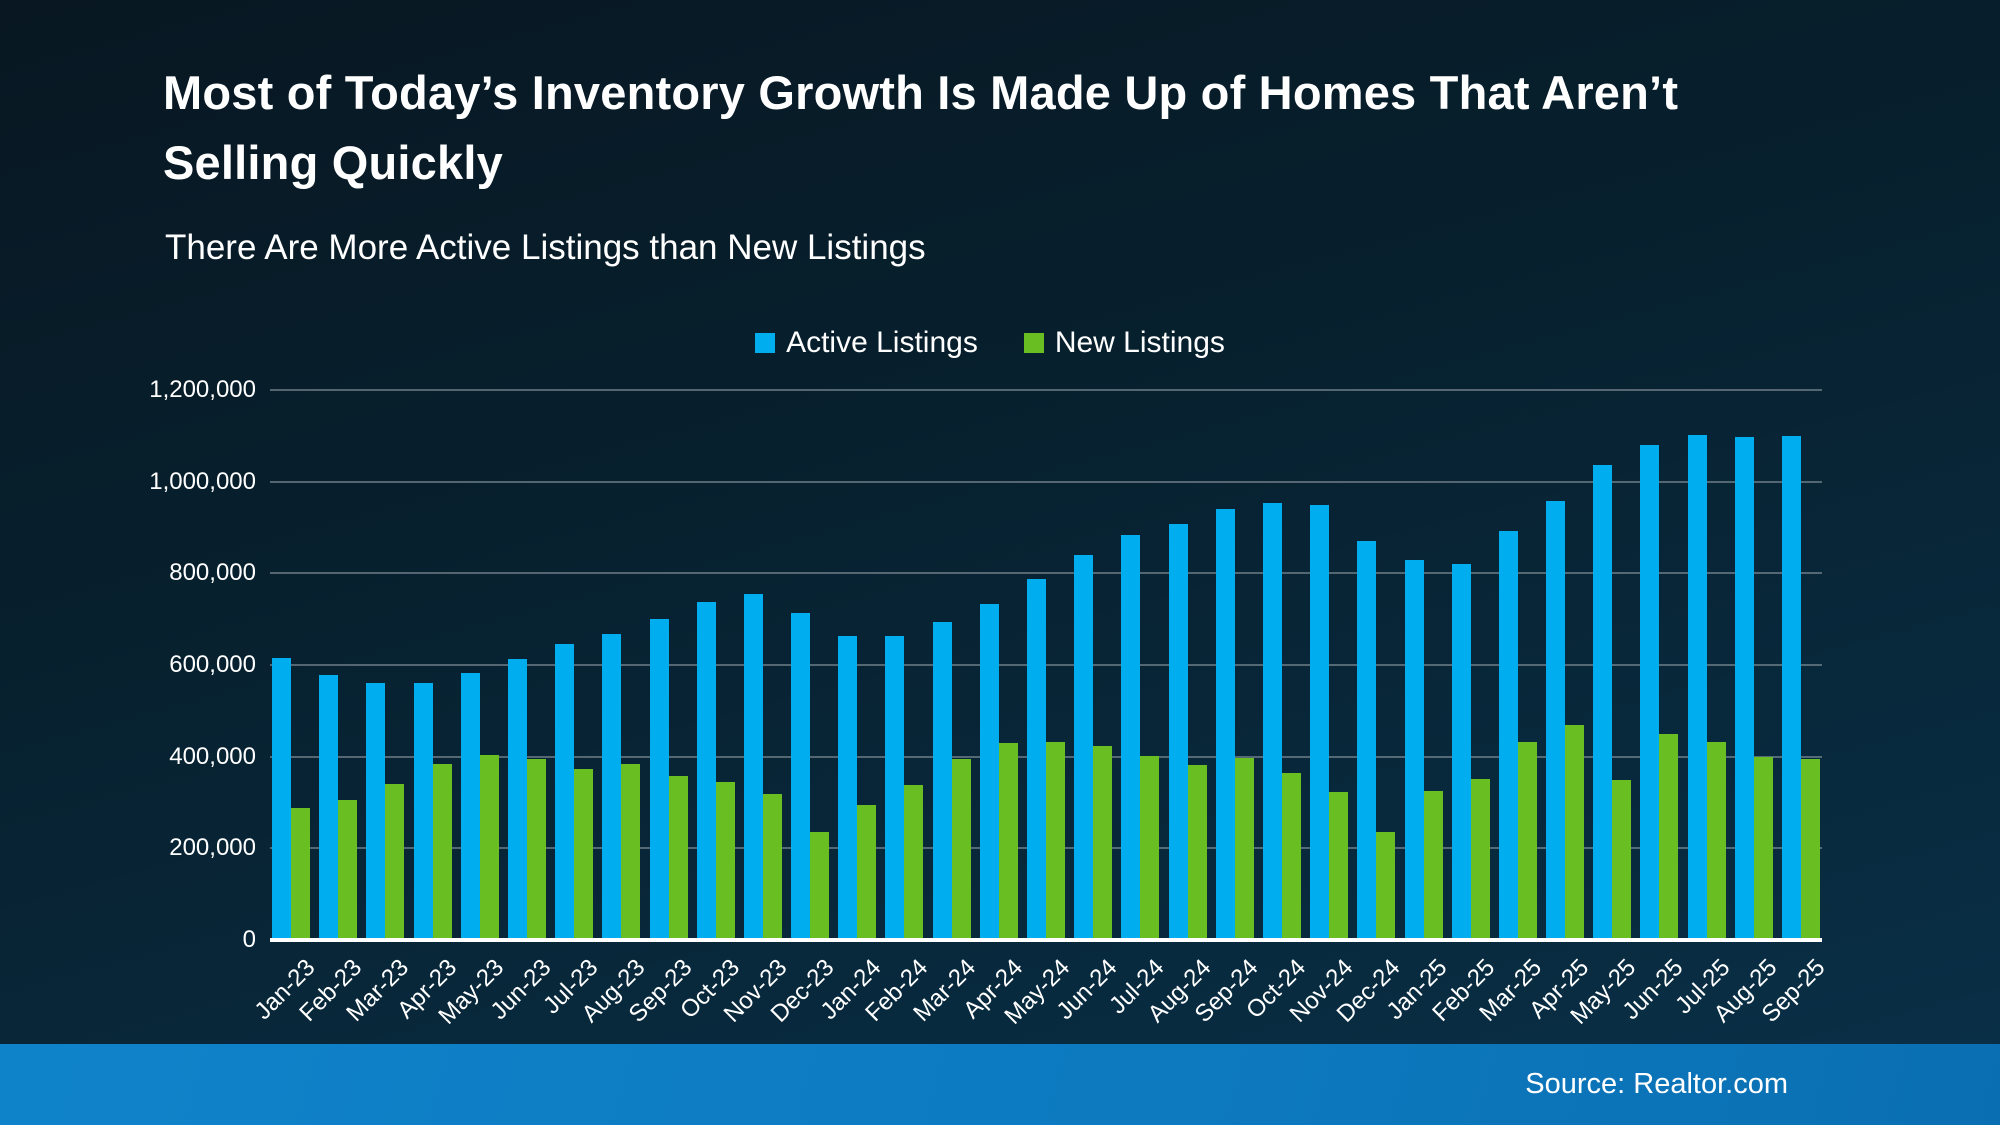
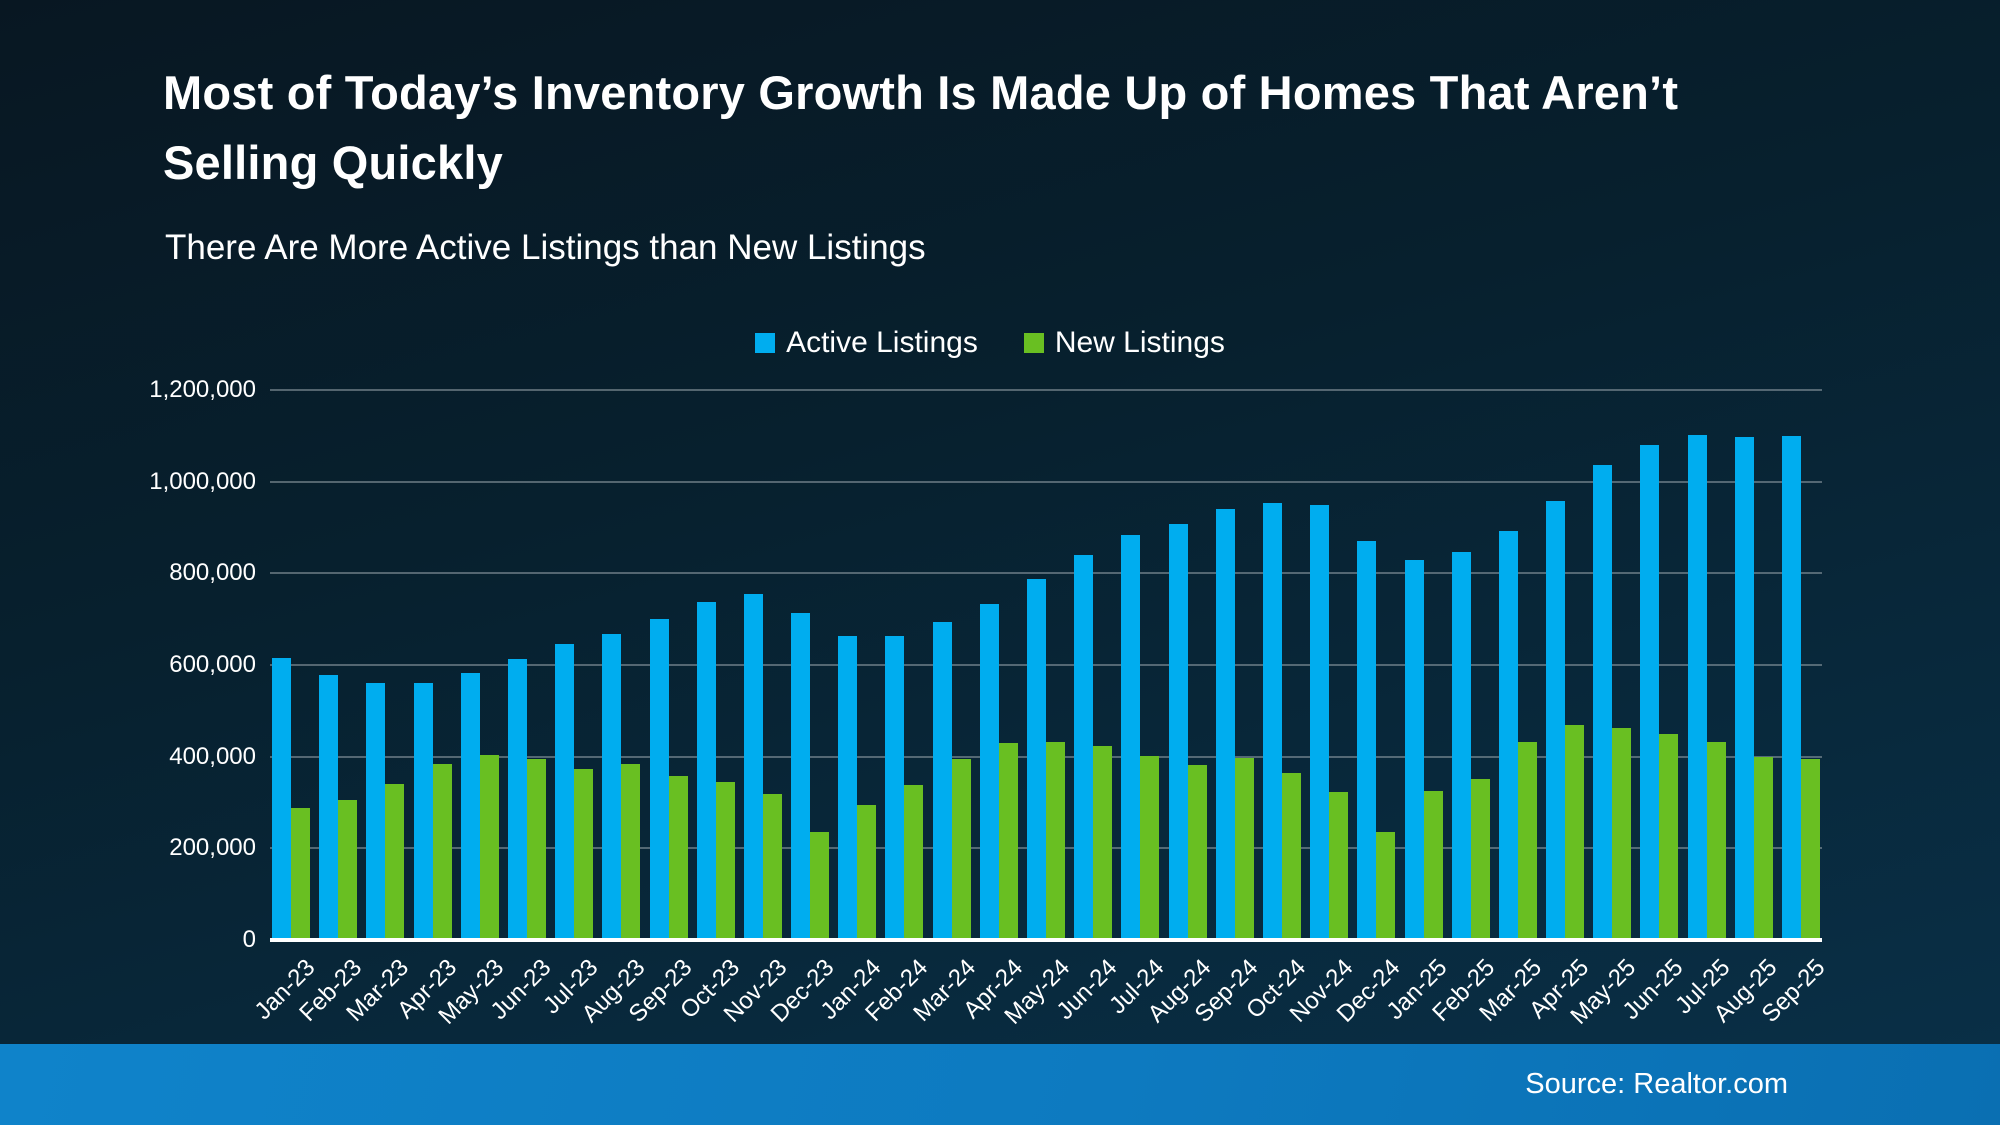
Active Listings/Feb-25: 820000 -> 850000
New Listings/May-25: 350000 -> 460000
